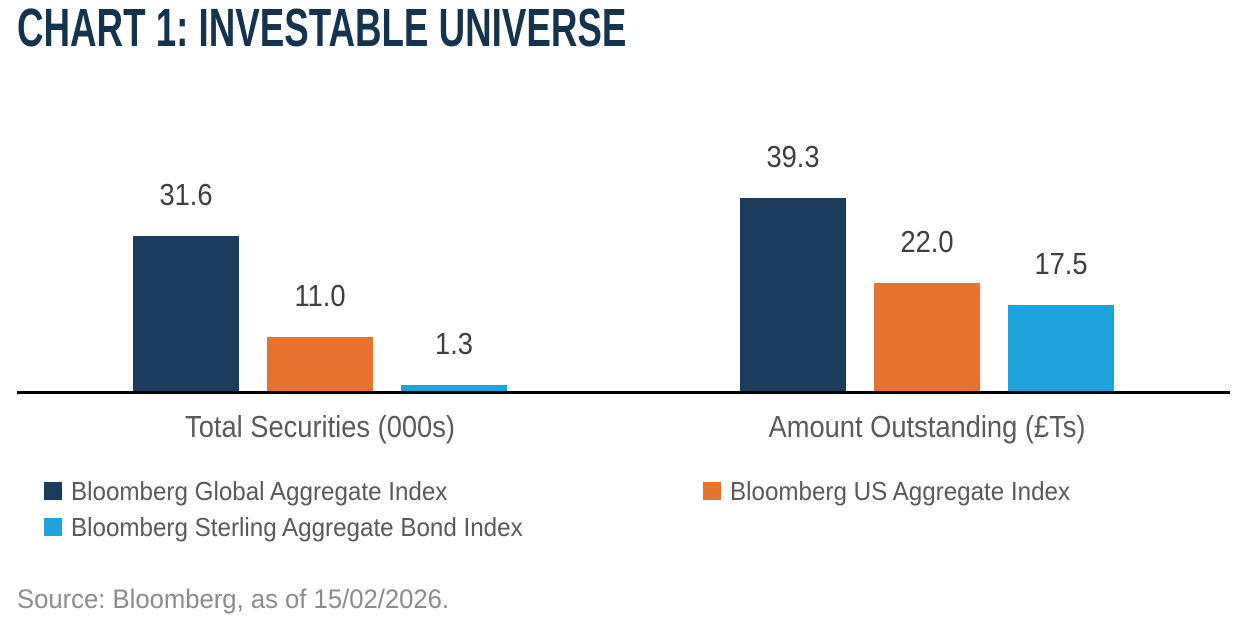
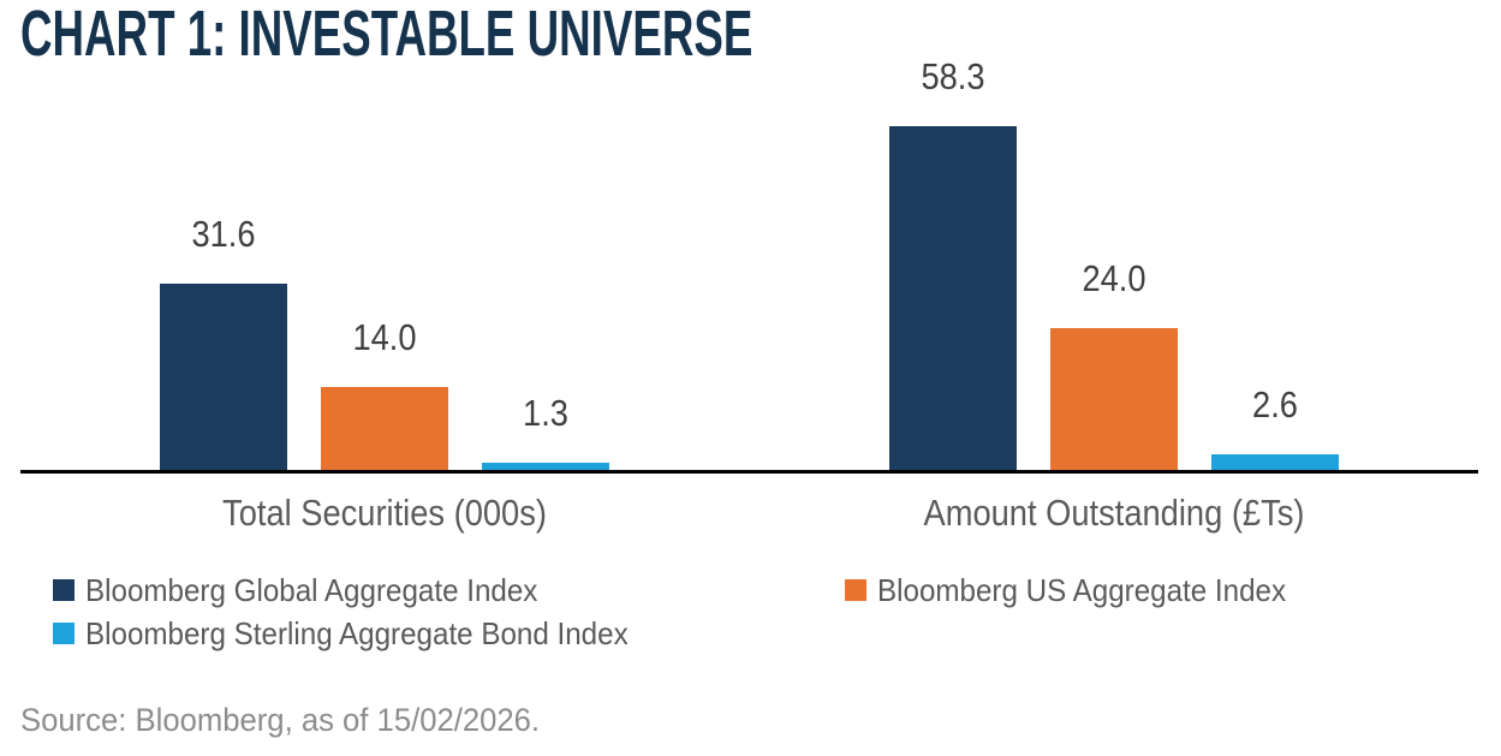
Bloomberg US Aggregate Index/Total Securities (000s): 11.0 -> 14.0
Bloomberg Global Aggregate Index/Amount Outstanding (£Ts): 39.3 -> 58.3
Bloomberg US Aggregate Index/Amount Outstanding (£Ts): 22.0 -> 24.0
Bloomberg Sterling Aggregate Bond Index/Amount Outstanding (£Ts): 17.5 -> 2.6
